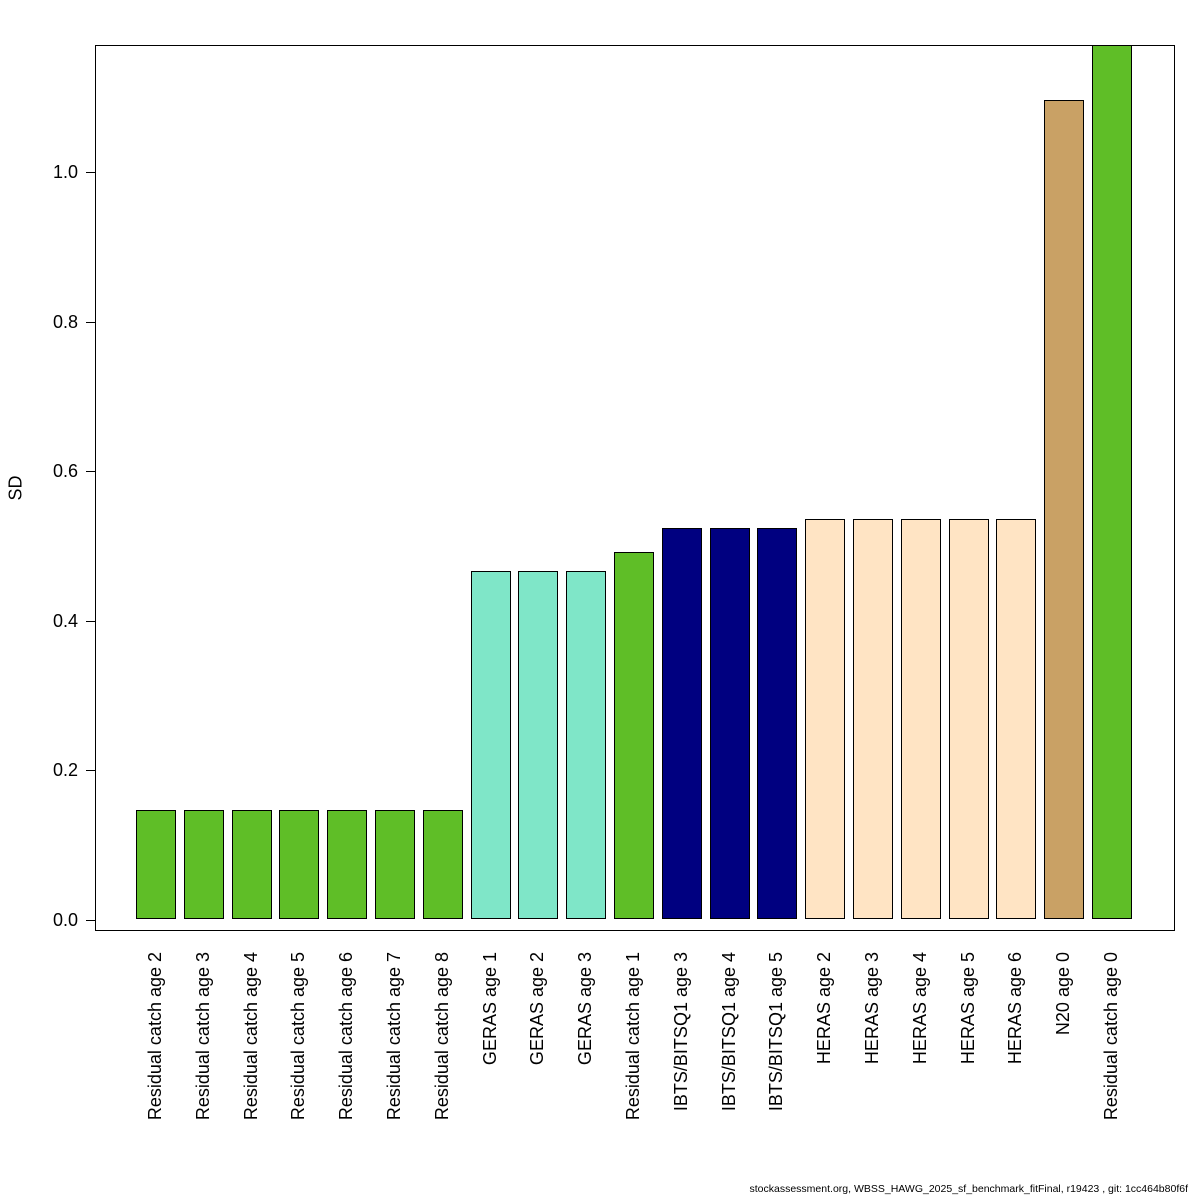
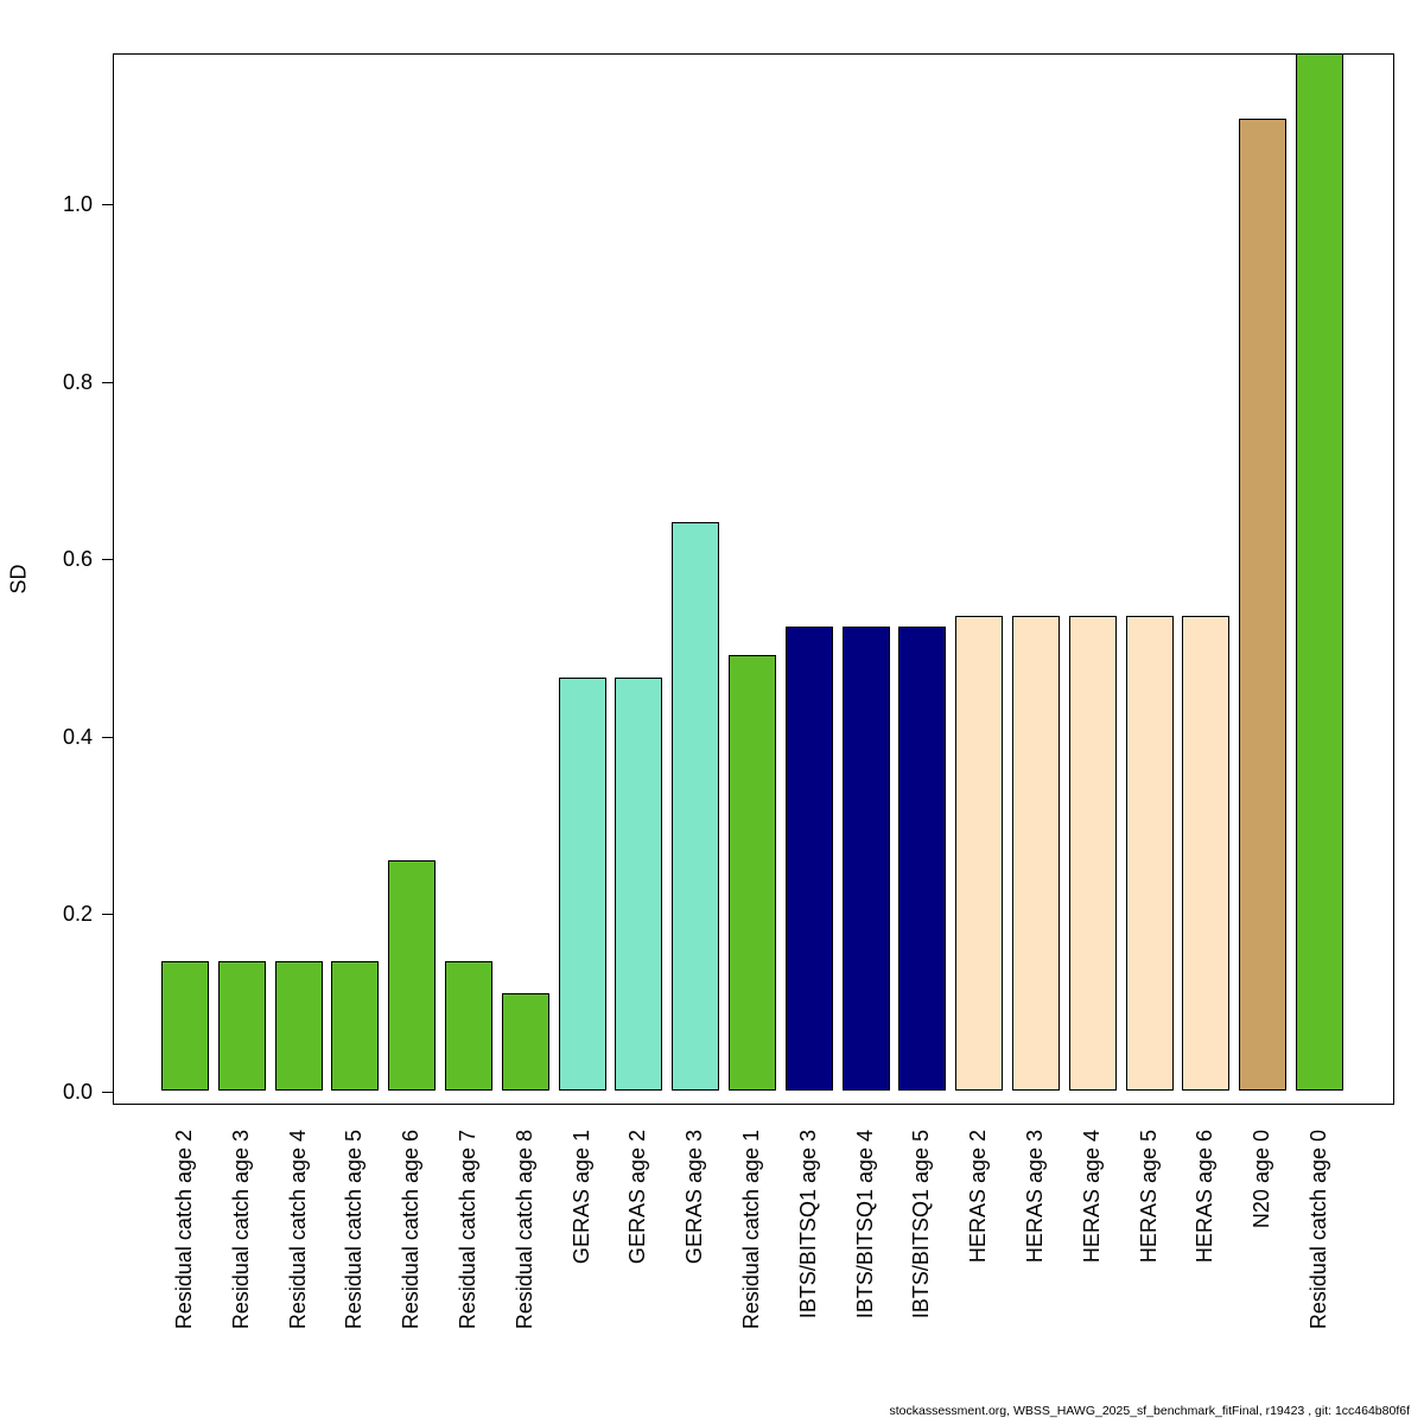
Residual catch age 6: 0.15 -> 0.26
Residual catch age 8: 0.15 -> 0.11
GERAS age 3: 0.47 -> 0.64
